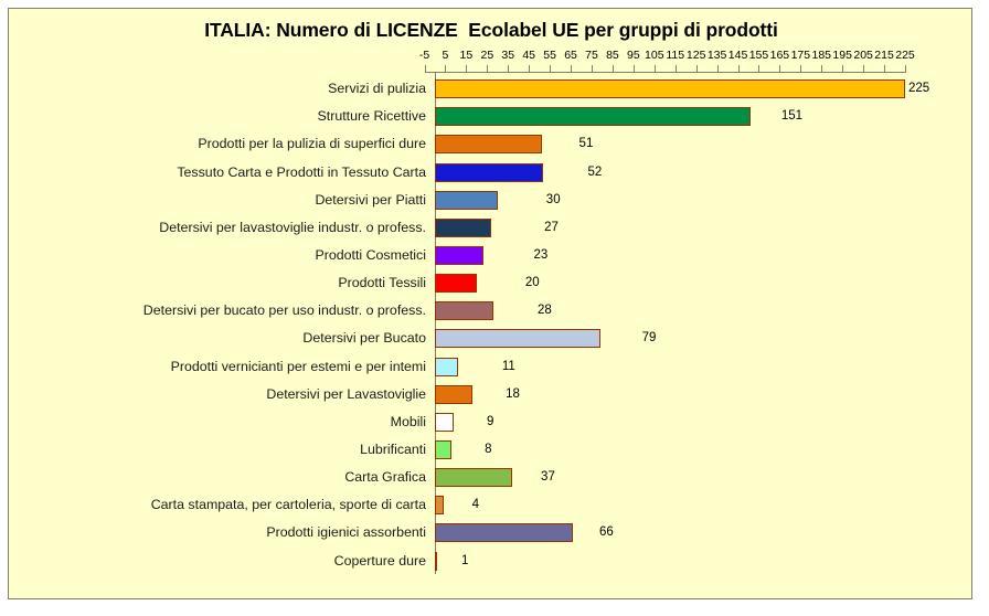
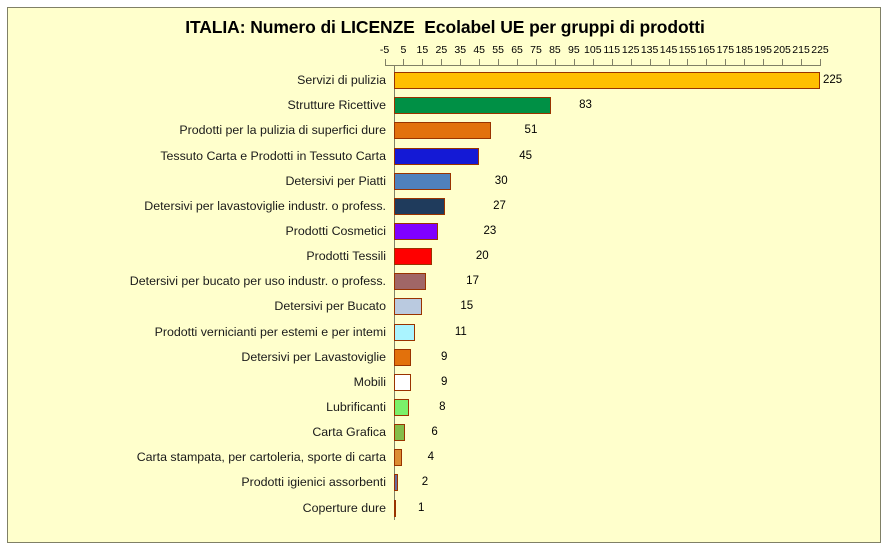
Strutture Ricettive: 151 -> 83
Tessuto Carta e Prodotti in Tessuto Carta: 52 -> 45
Detersivi per bucato per uso industr. o profess.: 28 -> 17
Detersivi per Bucato: 79 -> 15
Detersivi per Lavastoviglie: 18 -> 9
Carta Grafica: 37 -> 6
Prodotti igienici assorbenti: 66 -> 2
